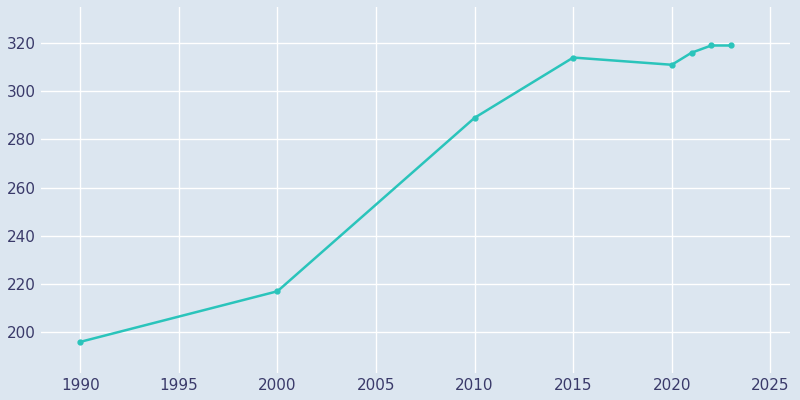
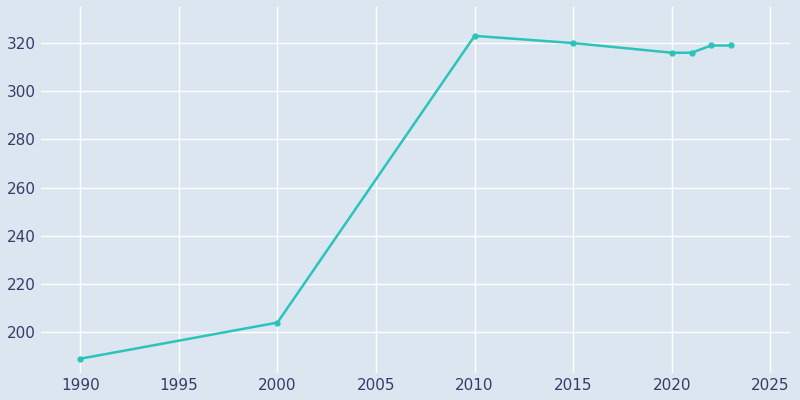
1990: 196 -> 189
2000: 217 -> 204
2010: 289 -> 323
2015: 314 -> 320
2020: 311 -> 316
